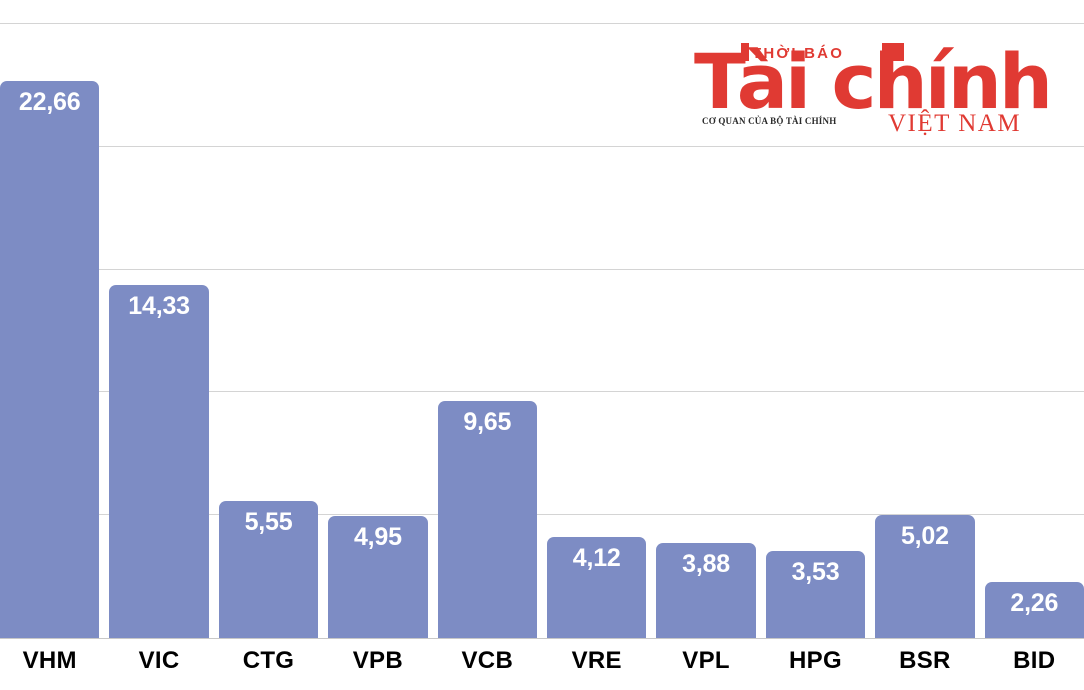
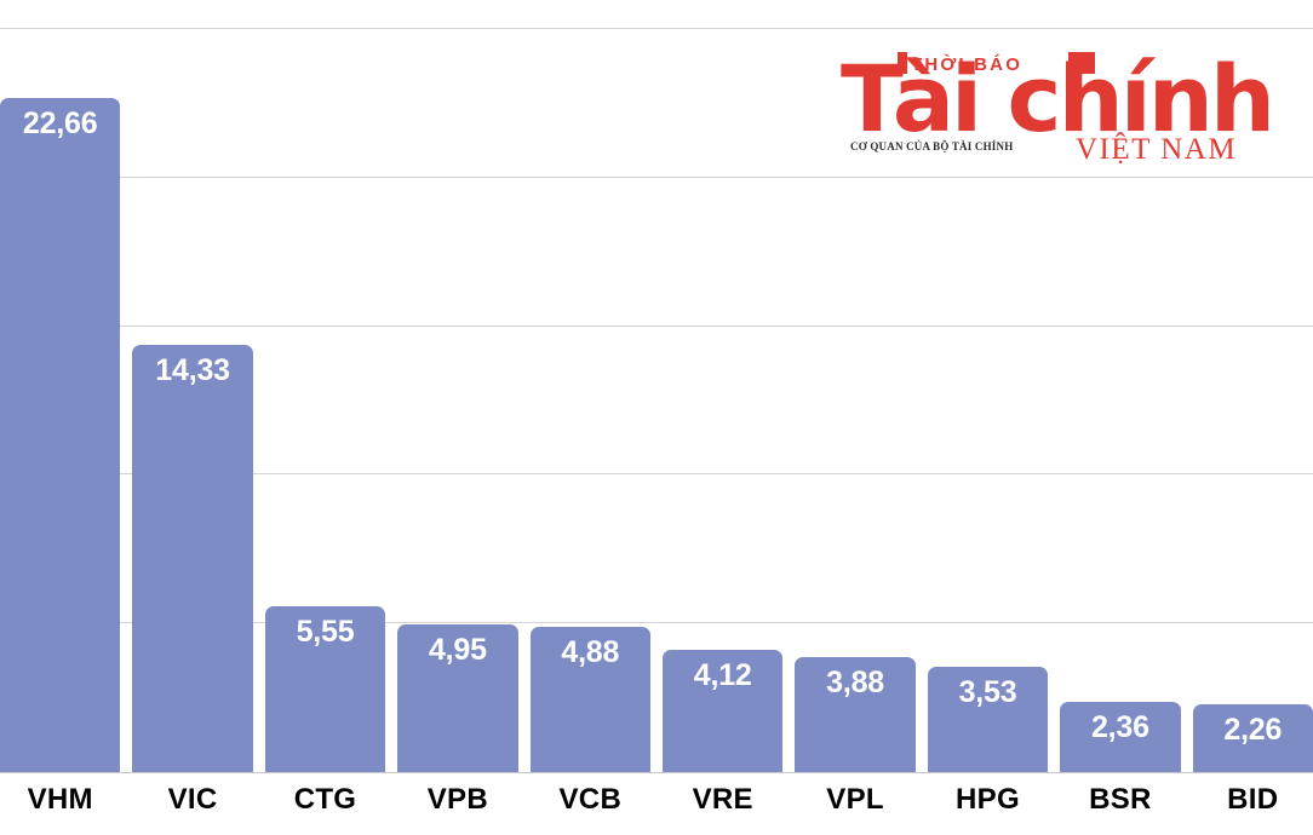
VCB: 9,65 -> 4,88
BSR: 5,02 -> 2,36
